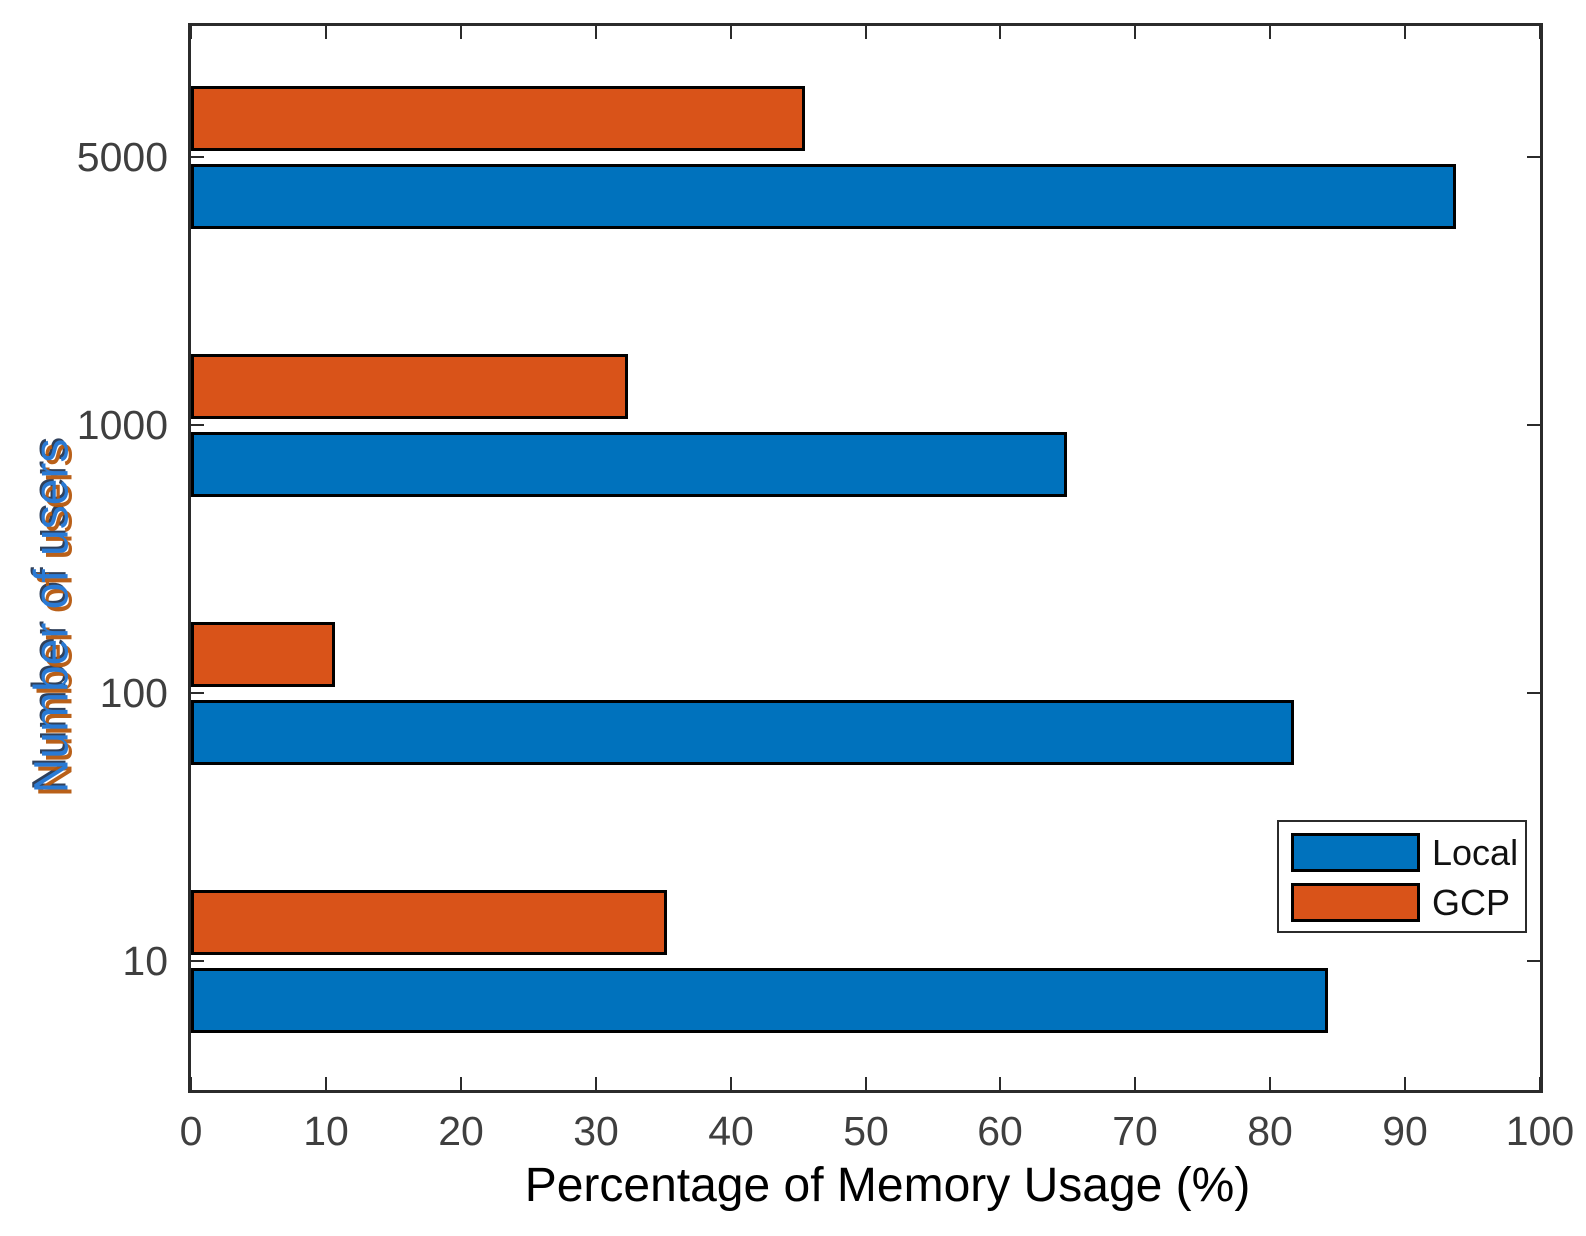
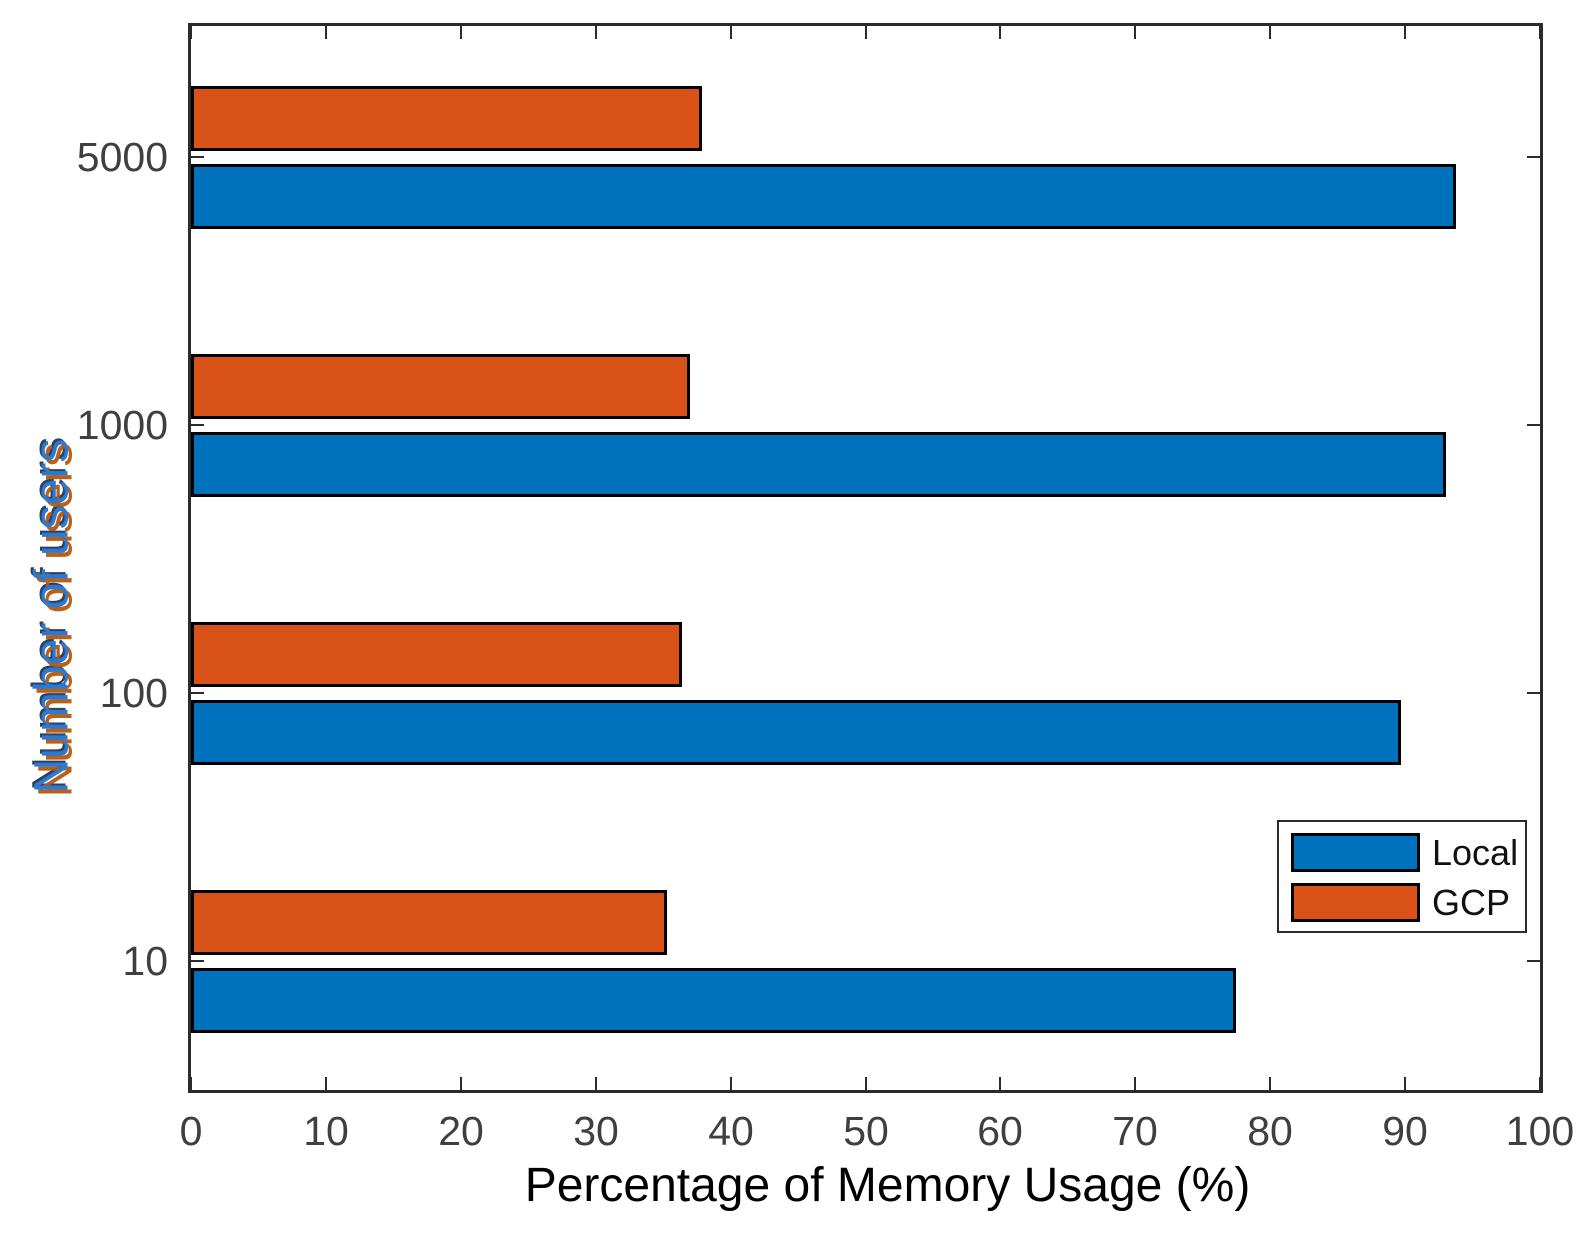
Local/10: 84.3 -> 77.5
Local/100: 81.8 -> 89.7
GCP/100: 10.7 -> 36.4
Local/1000: 64.9 -> 93.0
GCP/1000: 32.4 -> 37.0
GCP/5000: 45.5 -> 37.9
